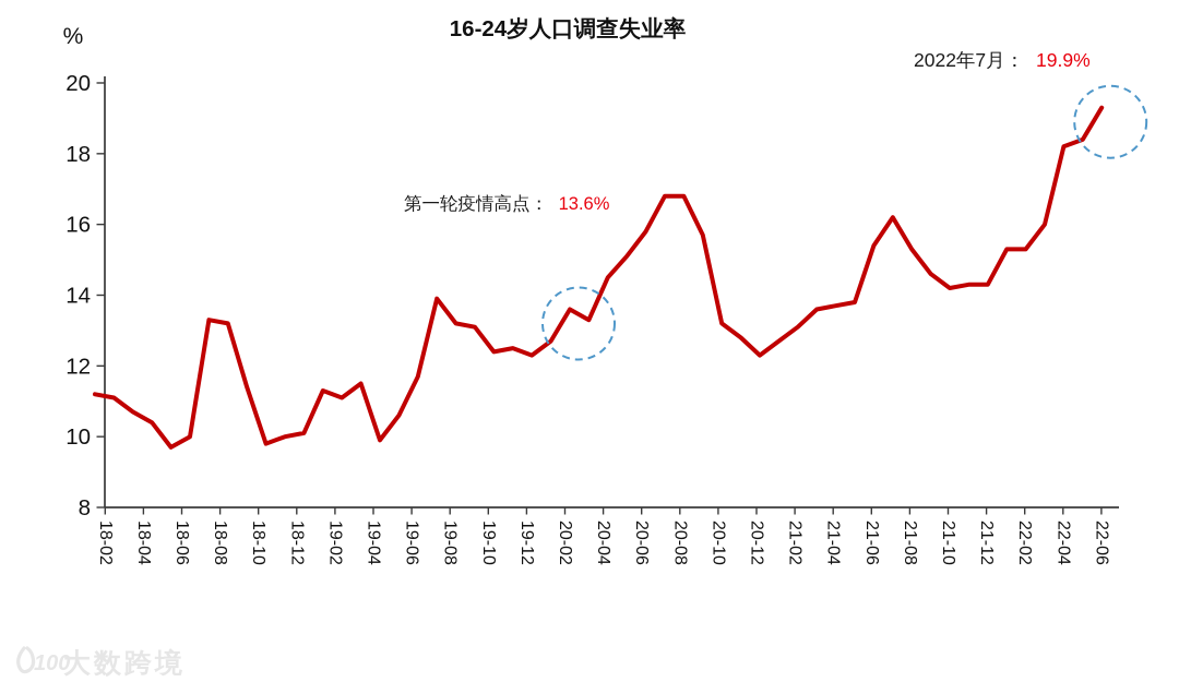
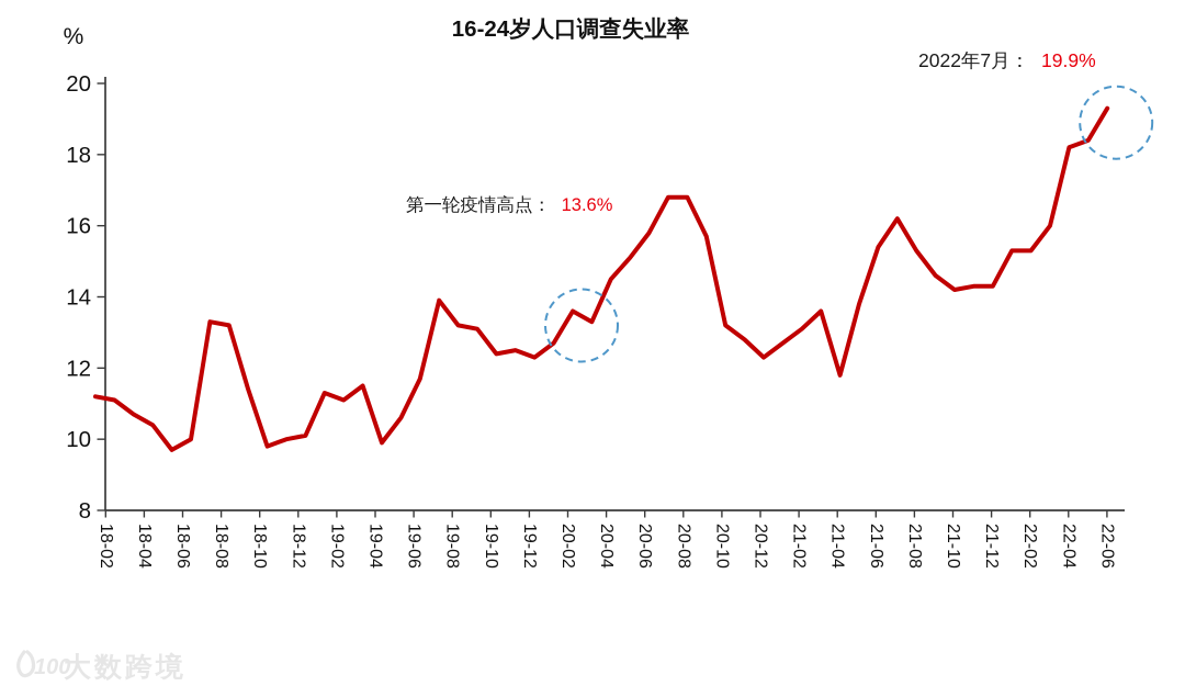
21-04: 13.7 -> 11.8
